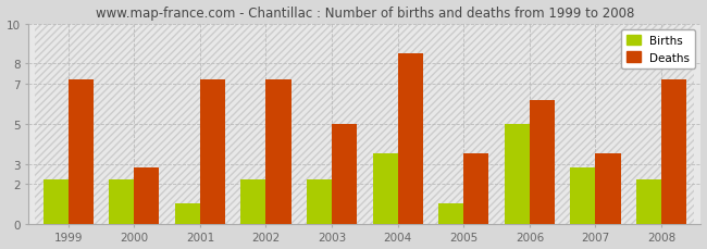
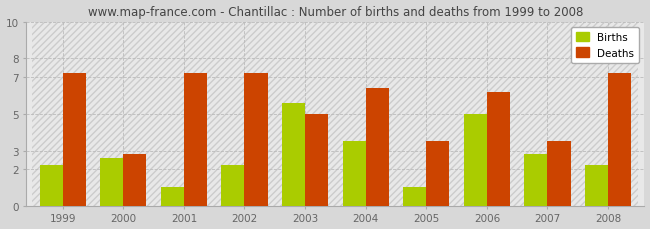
Births/2000: 2.2 -> 2.6
Births/2003: 2.2 -> 5.6
Deaths/2004: 8.5 -> 6.4
